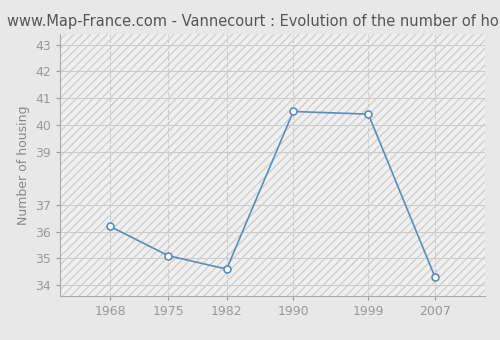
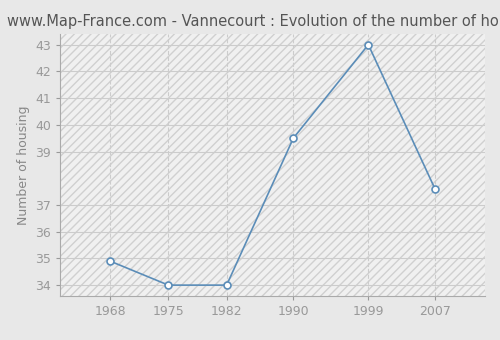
1968: 36.2 -> 34.9
1975: 35.1 -> 34.0
1982: 34.6 -> 34.0
1990: 40.5 -> 39.5
1999: 40.4 -> 43.0
2007: 34.3 -> 37.6
